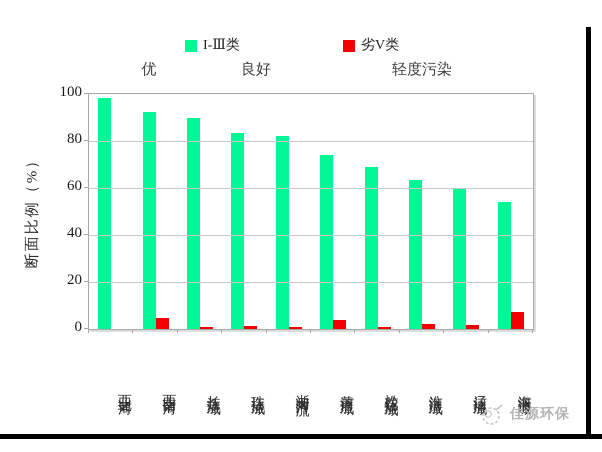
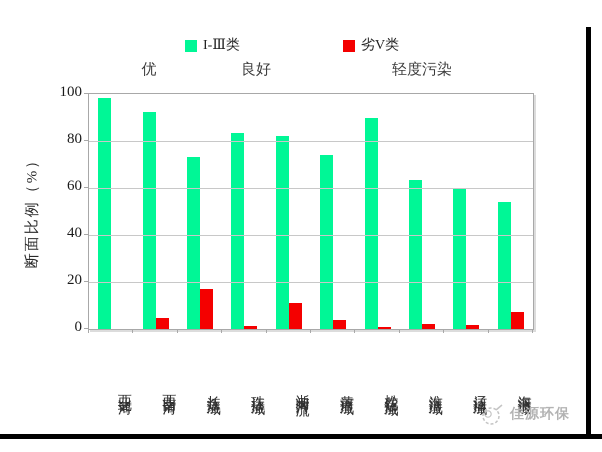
I-Ⅲ类/长江流域: 90 -> 73
劣V类/长江流域: 1 -> 17
劣V类/浙闽片河流: 1 -> 11
I-Ⅲ类/松花江流域: 69 -> 90
